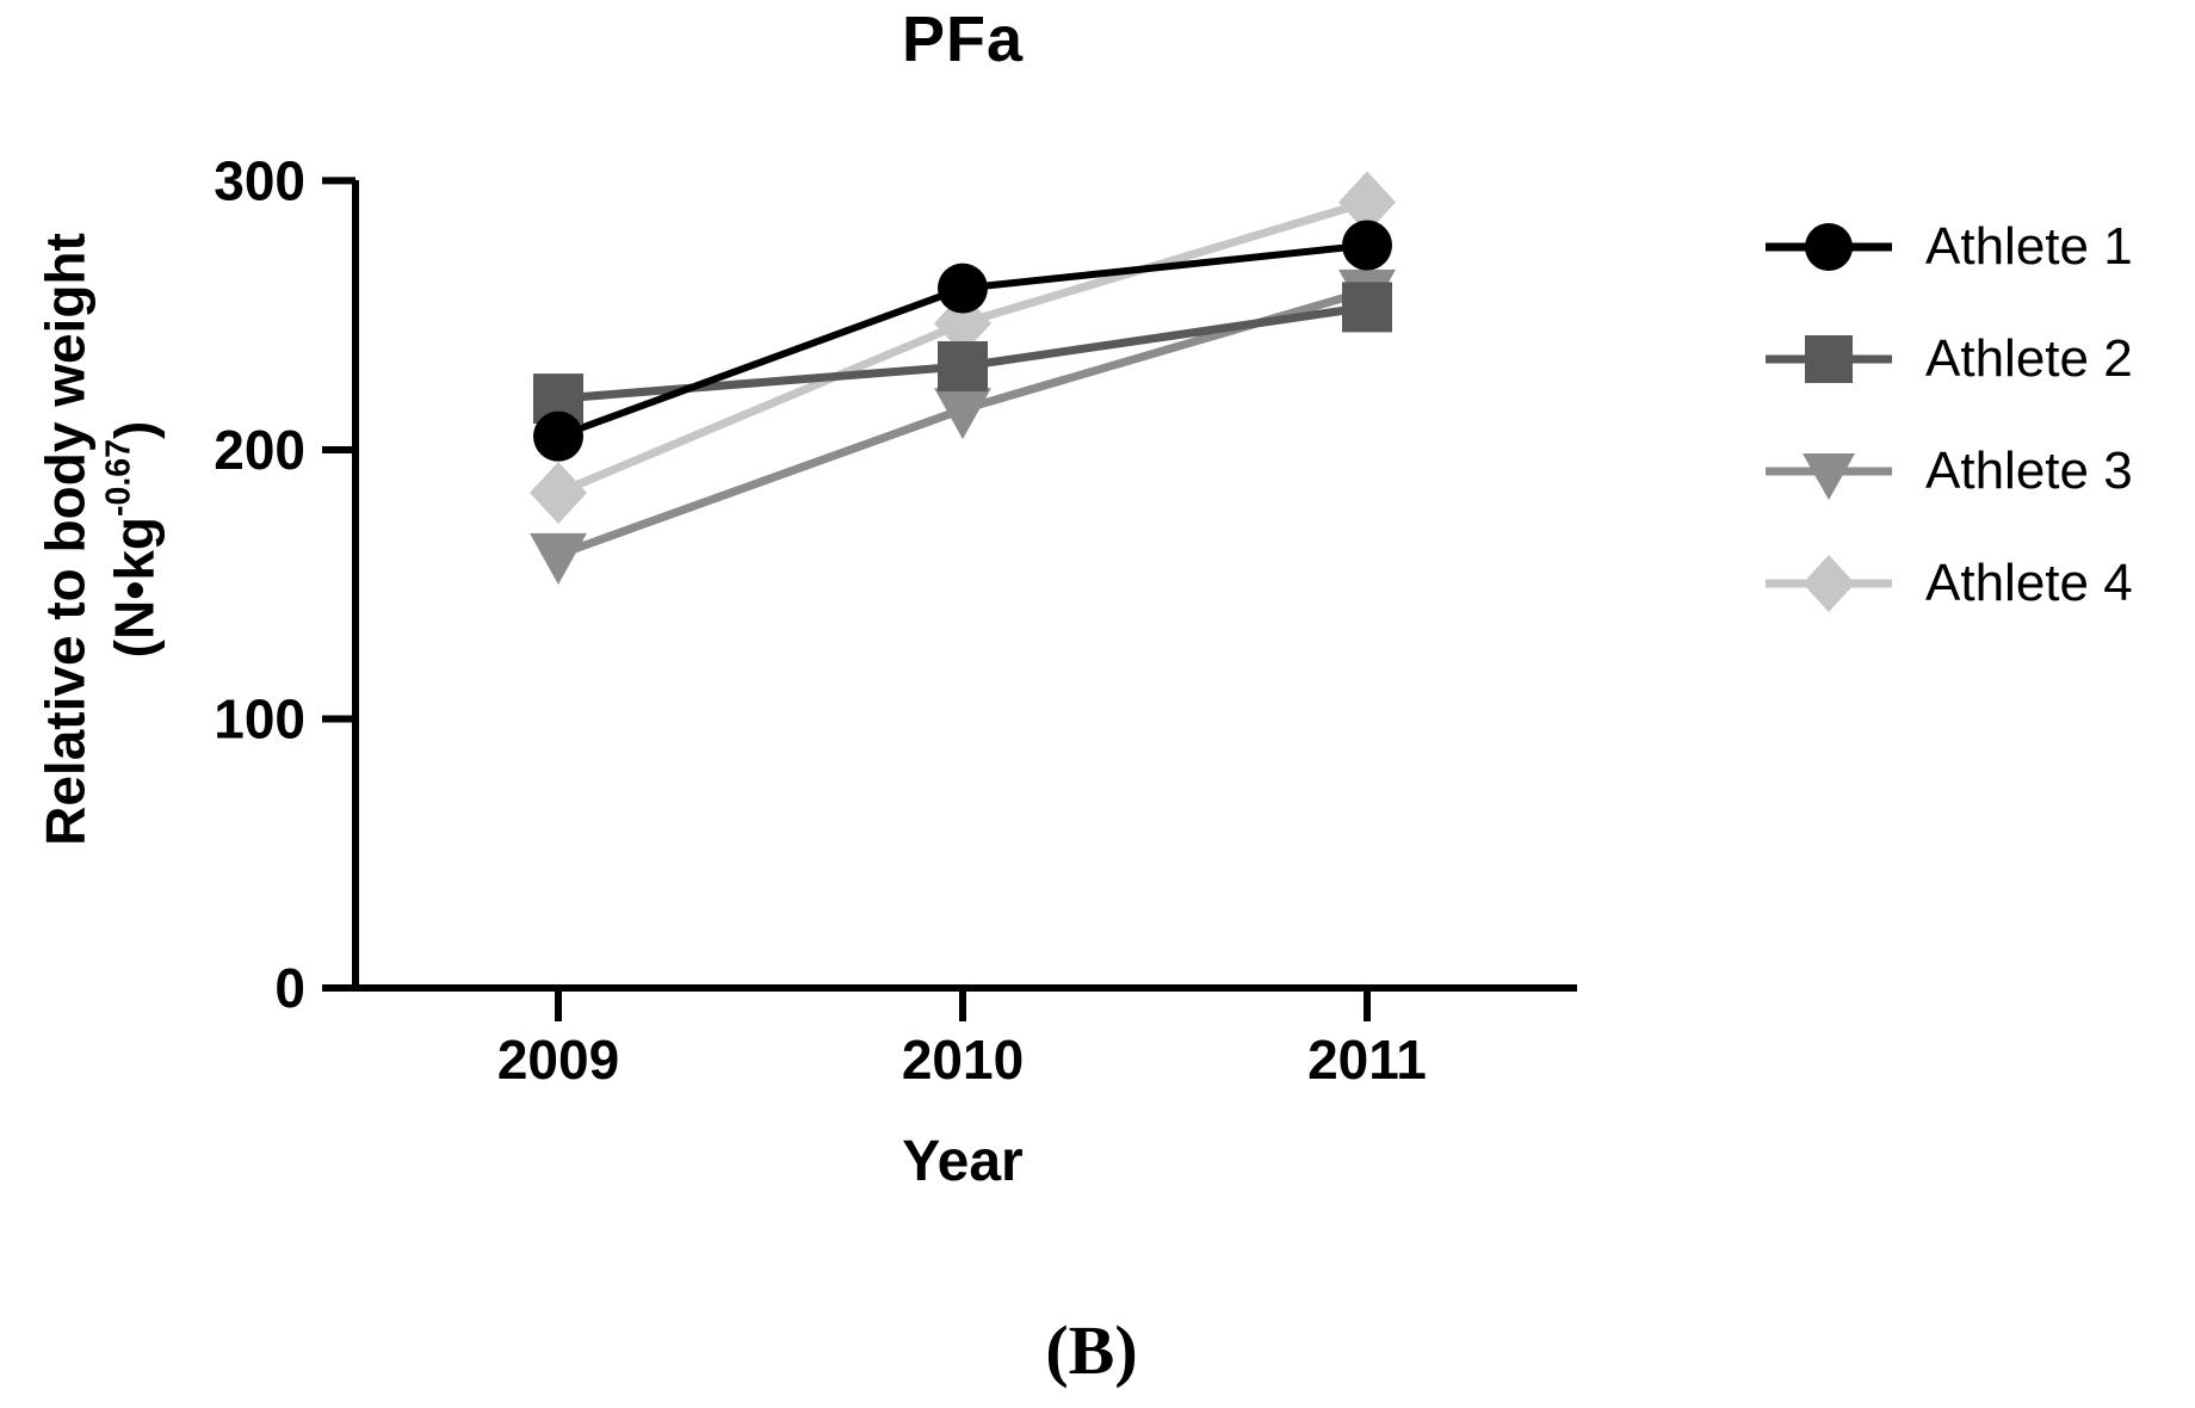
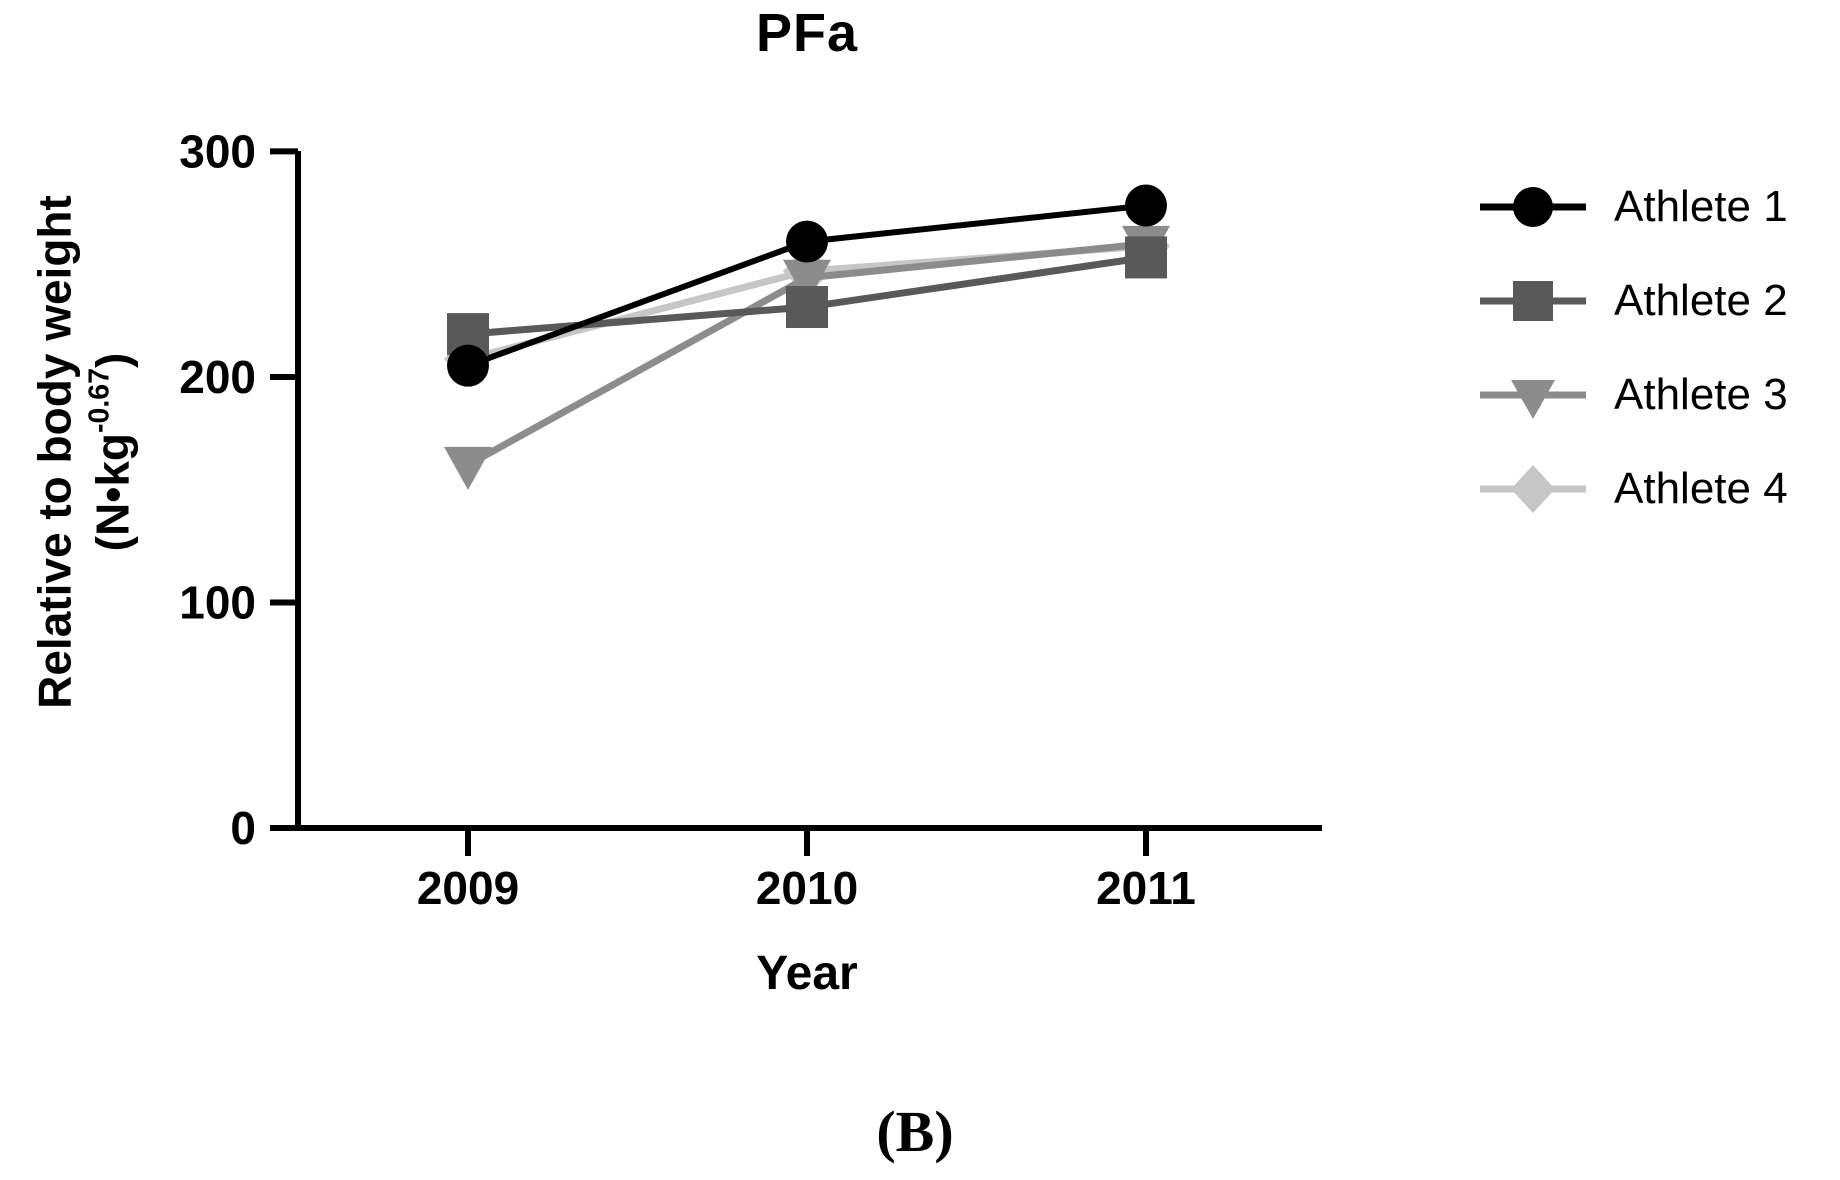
Athlete 4/2009: 184 -> 208
Athlete 3/2010: 215 -> 244
Athlete 4/2011: 292 -> 258
